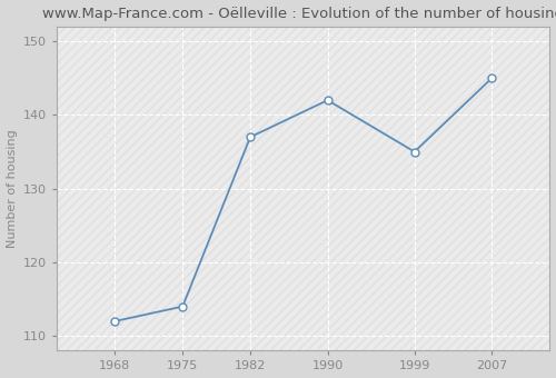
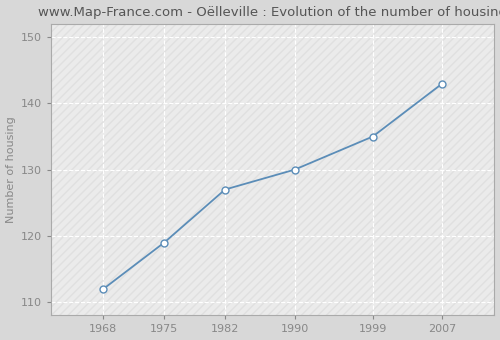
1975: 114 -> 119
1982: 137 -> 127
1990: 142 -> 130
2007: 145 -> 143
